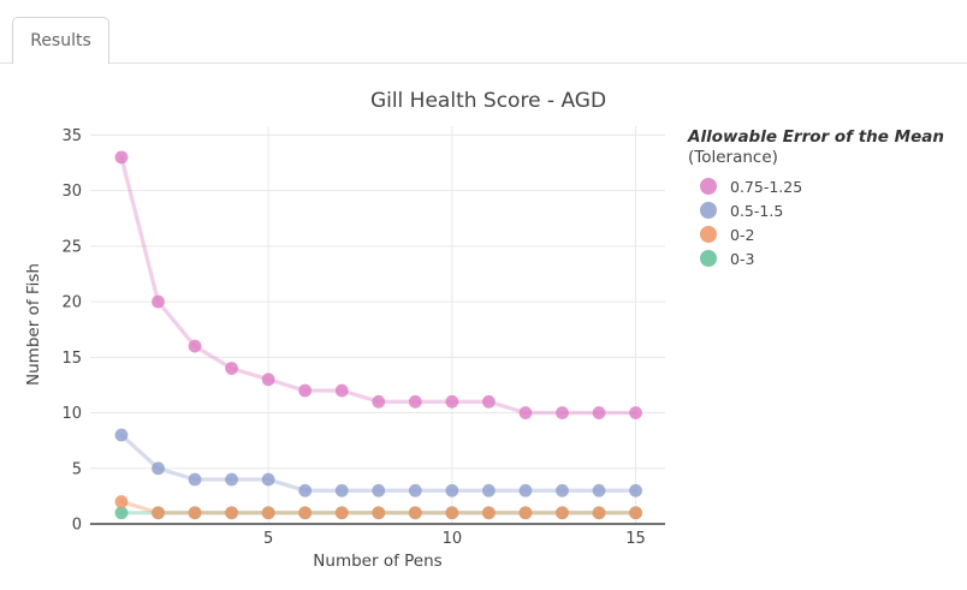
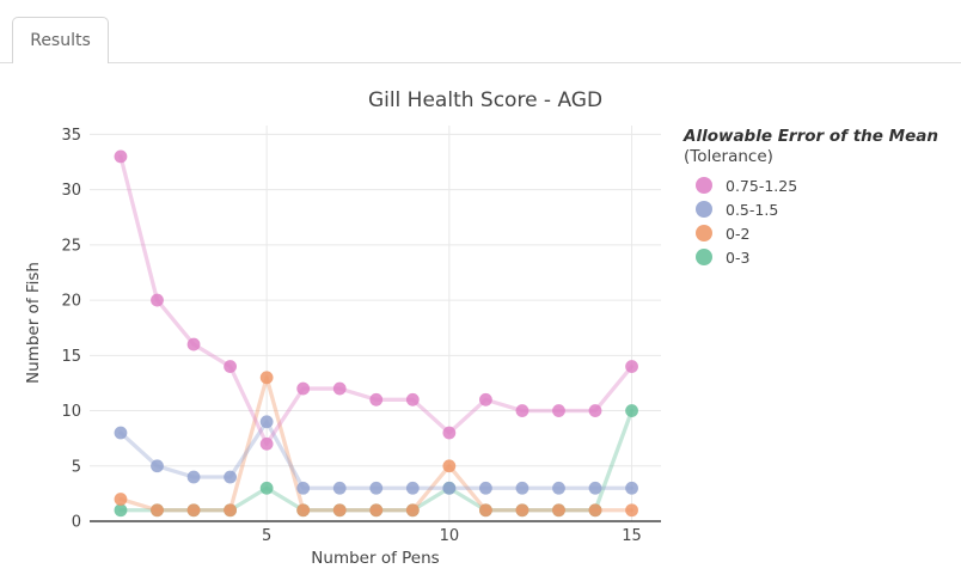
0.75-1.25/5: 13 -> 7
0.5-1.5/5: 4 -> 9
0-2/5: 1 -> 13
0-3/5: 1 -> 3
0.75-1.25/10: 11 -> 8
0-2/10: 1 -> 5
0-3/10: 1 -> 3
0.75-1.25/15: 10 -> 14
0-3/15: 1 -> 10
